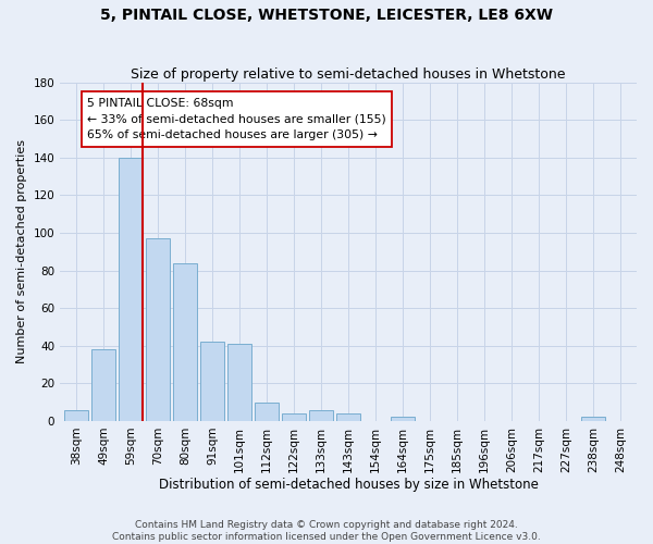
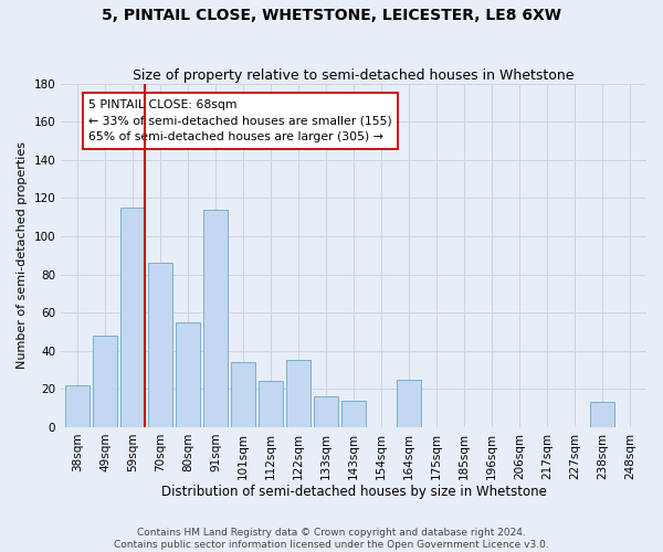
38sqm: 6 -> 22
49sqm: 38 -> 48
59sqm: 140 -> 115
70sqm: 97 -> 86
80sqm: 84 -> 55
91sqm: 42 -> 114
101sqm: 41 -> 34
112sqm: 10 -> 24
122sqm: 4 -> 35
133sqm: 6 -> 16
143sqm: 4 -> 14
164sqm: 2 -> 25
238sqm: 2 -> 13
